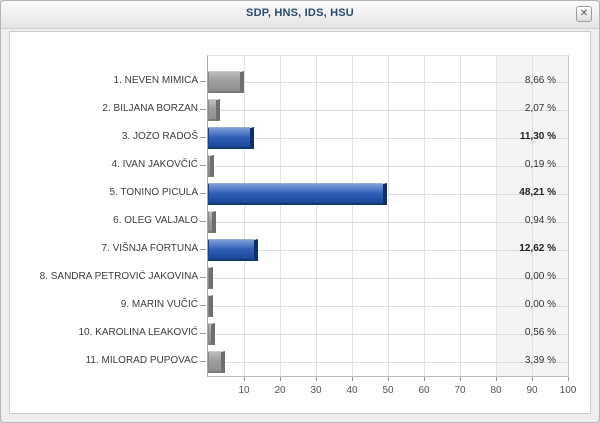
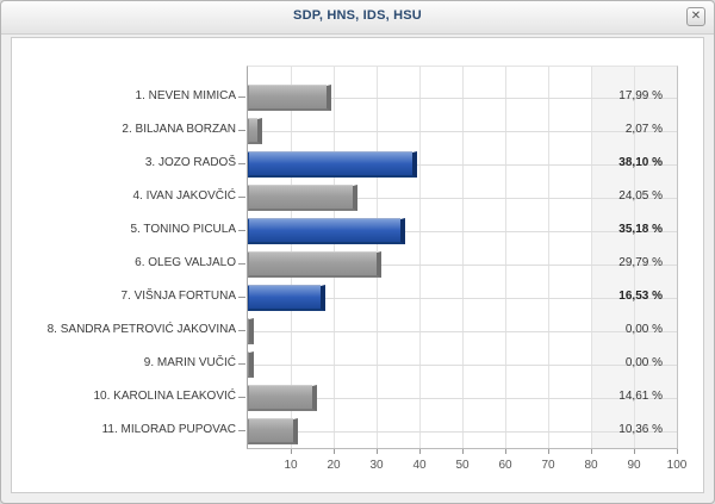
1. NEVEN MIMICA: 8,66 -> 17,99
3. JOZO RADOŠ: 11,30 -> 38,10
4. IVAN JAKOVČIĆ: 0,19 -> 24,05
5. TONINO PICULA: 48,21 -> 35,18
6. OLEG VALJALO: 0,94 -> 29,79
7. VIŠNJA FORTUNA: 12,62 -> 16,53
10. KAROLINA LEAKOVIĆ: 0,56 -> 14,61
11. MILORAD PUPOVAC: 3,39 -> 10,36
